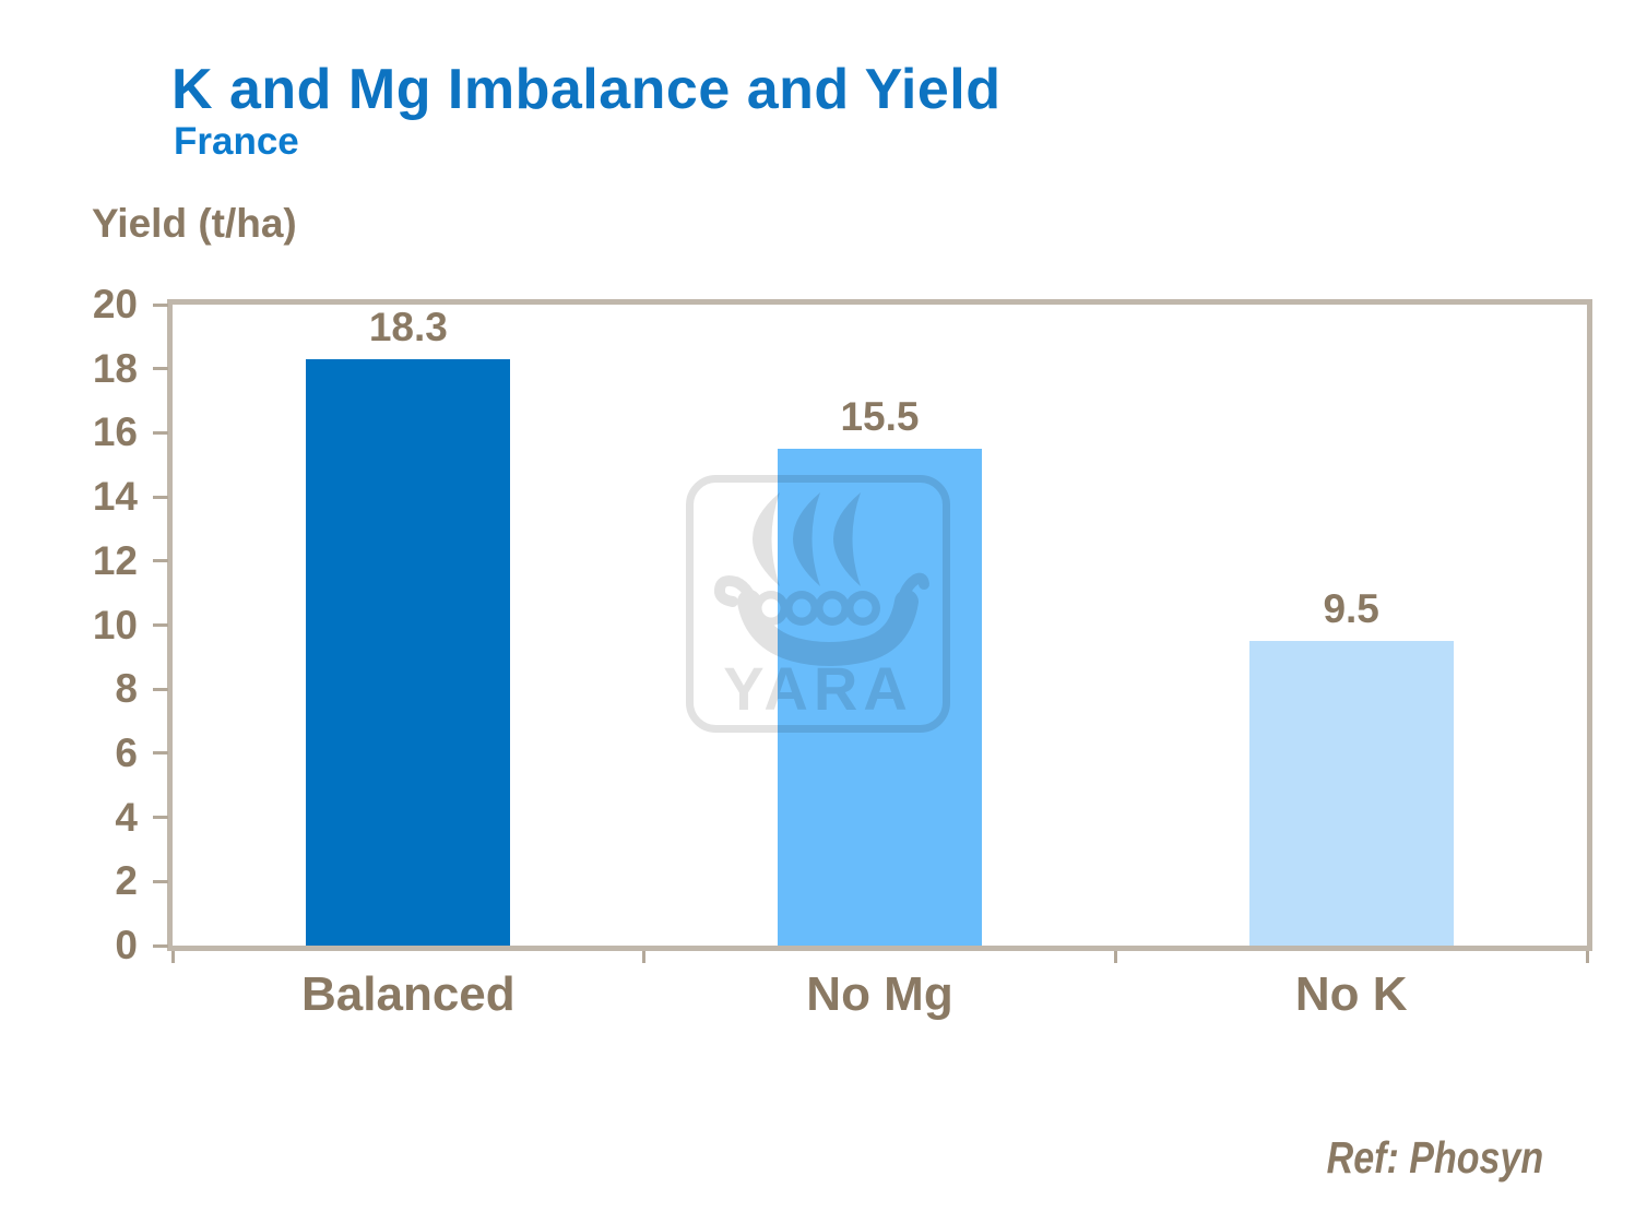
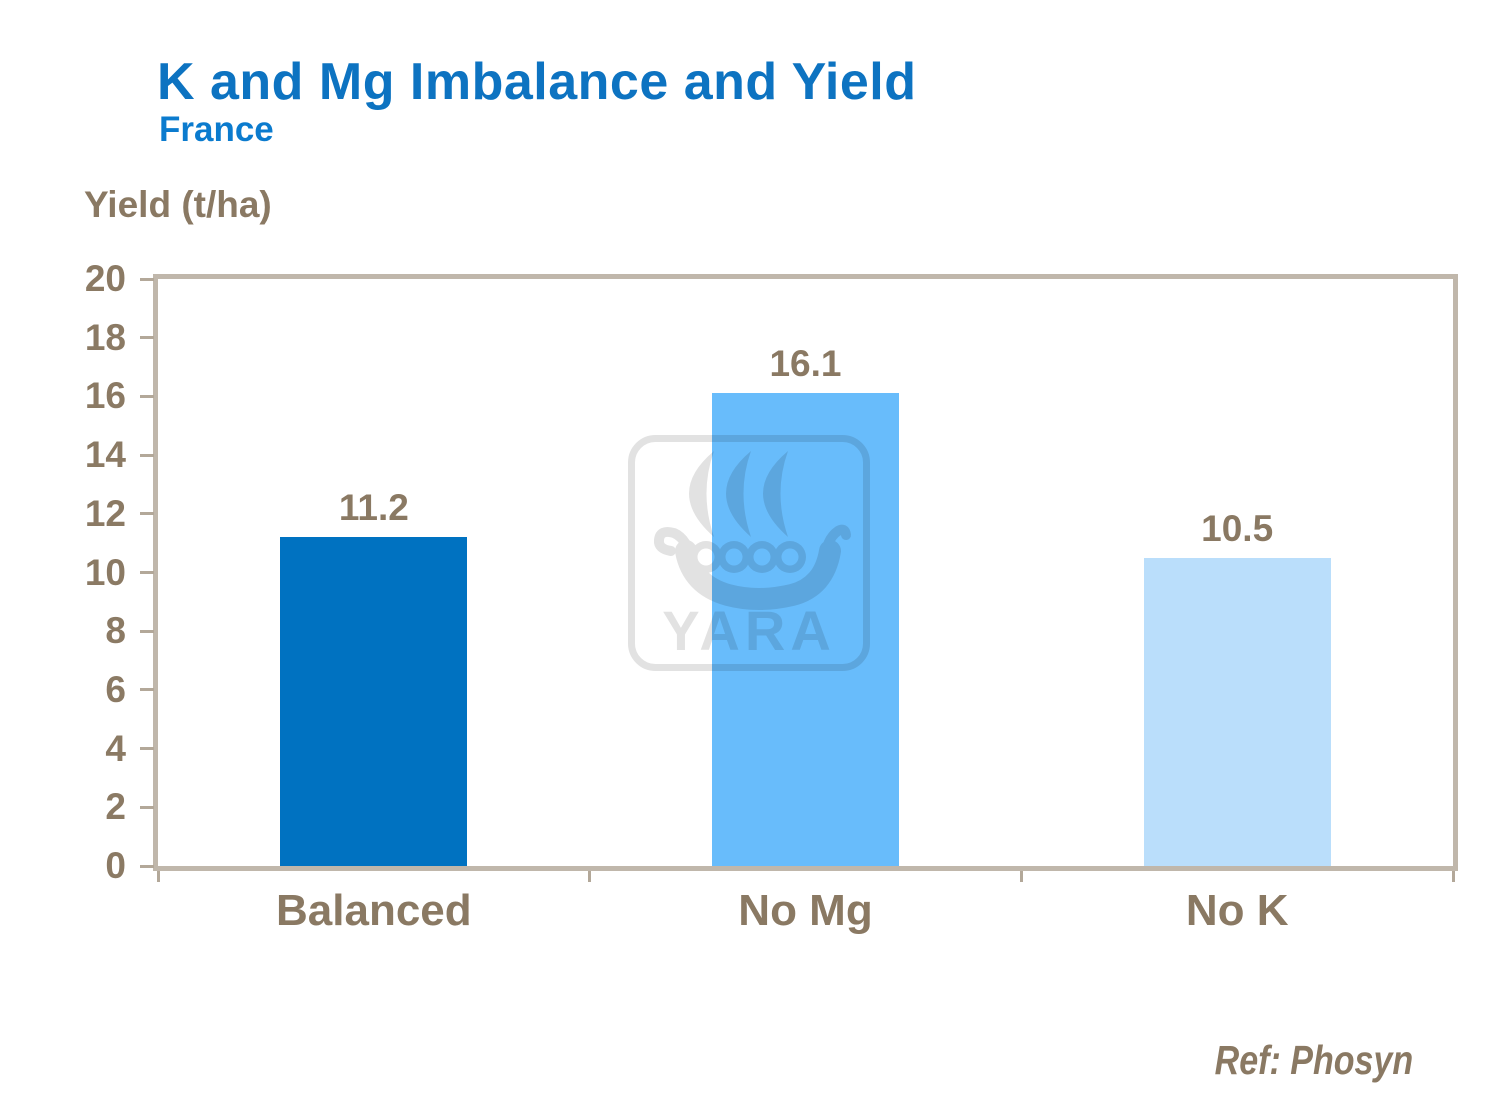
Balanced: 18.3 -> 11.2
No Mg: 15.5 -> 16.1
No K: 9.5 -> 10.5
